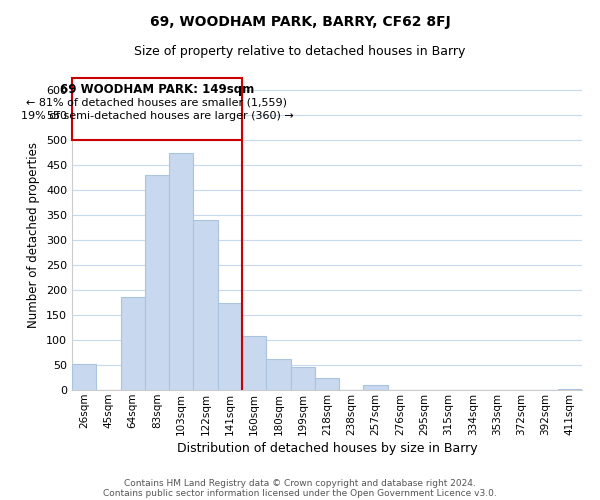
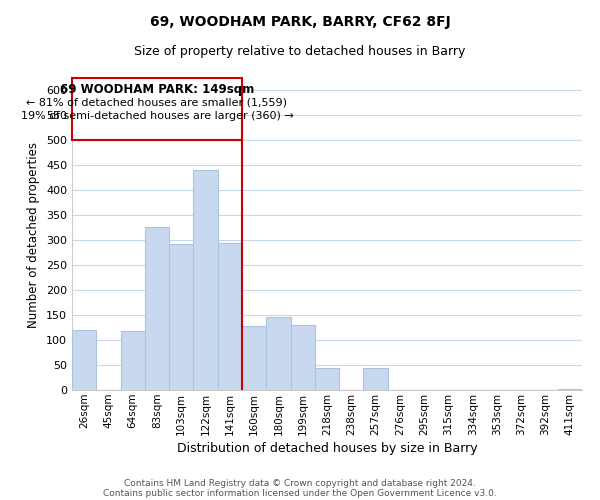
26sqm: 53 -> 120
64sqm: 187 -> 118
83sqm: 430 -> 326
103sqm: 475 -> 292
122sqm: 340 -> 440
141sqm: 175 -> 294
160sqm: 108 -> 128
180sqm: 62 -> 146
199sqm: 46 -> 130
218sqm: 25 -> 44
257sqm: 11 -> 44
